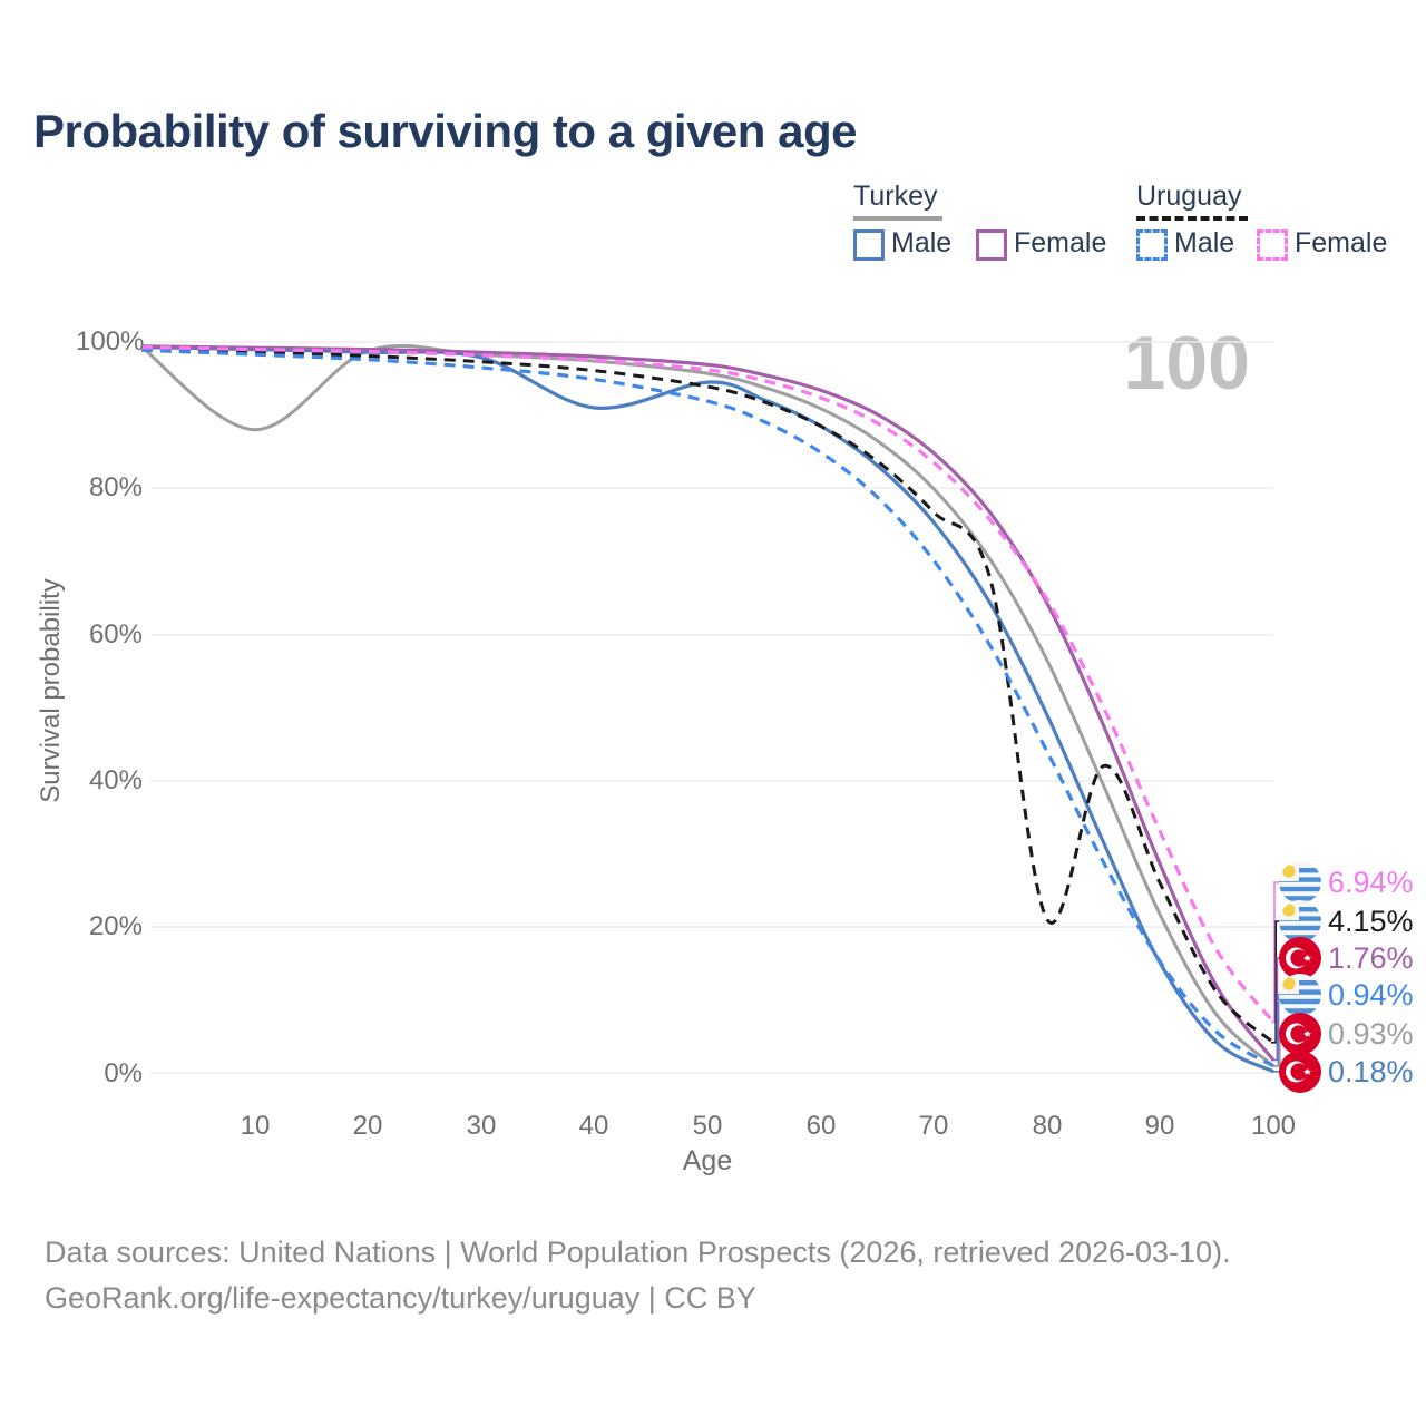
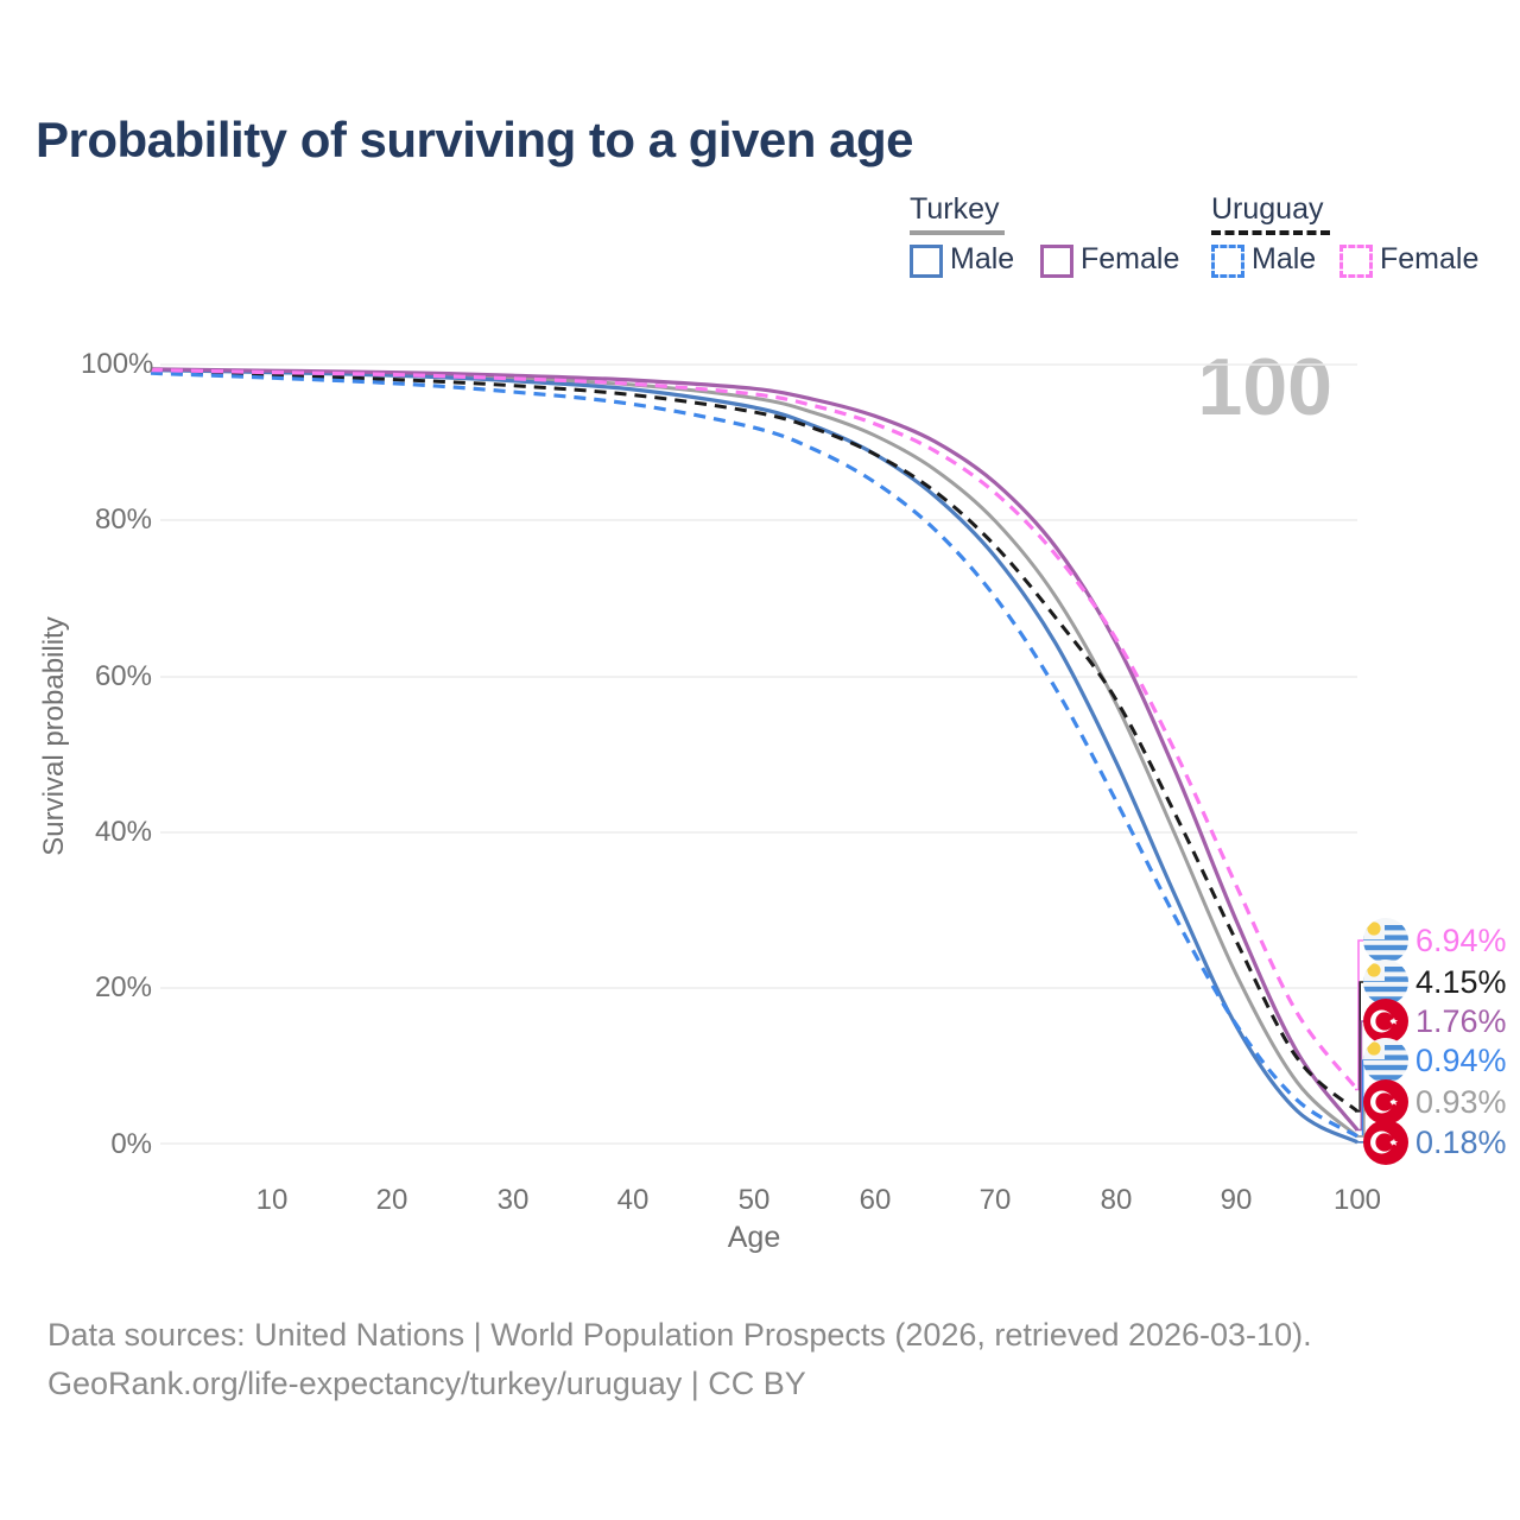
Turkey/10: 88% -> 99%
Turkey Male/40: 91% -> 97%
Uruguay/80: 21% -> 57%
